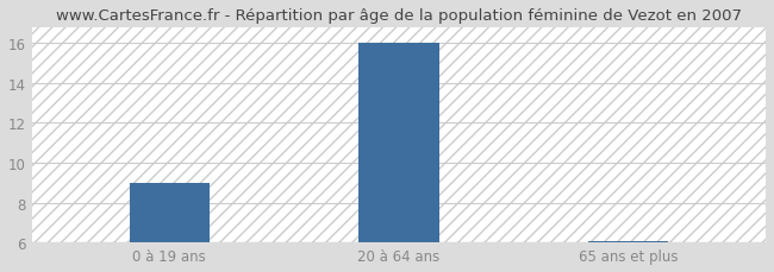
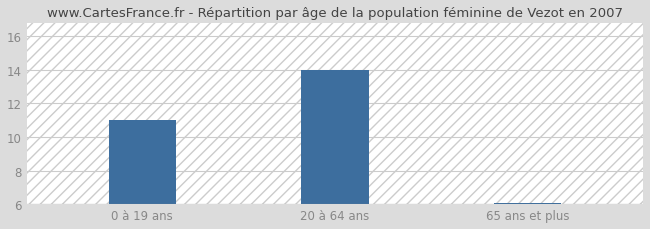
0 à 19 ans: 9.0 -> 11.0
20 à 64 ans: 16.0 -> 14.0
